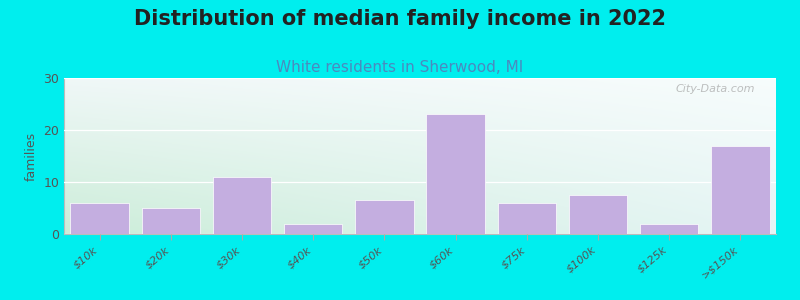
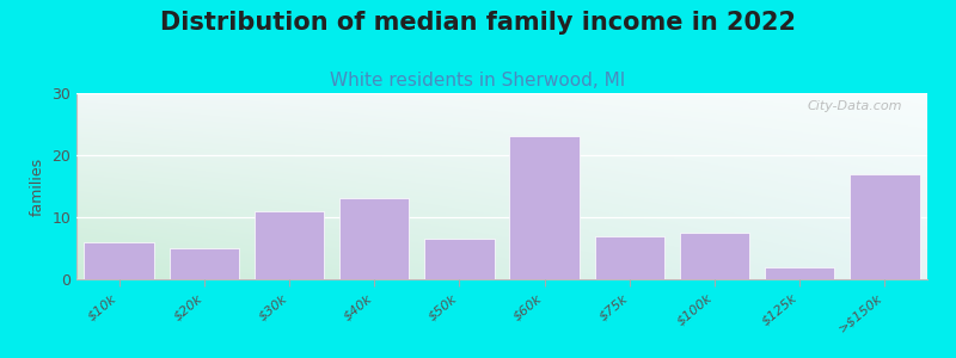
$40k: 2.0 -> 13.0
$75k: 6.0 -> 7.0
